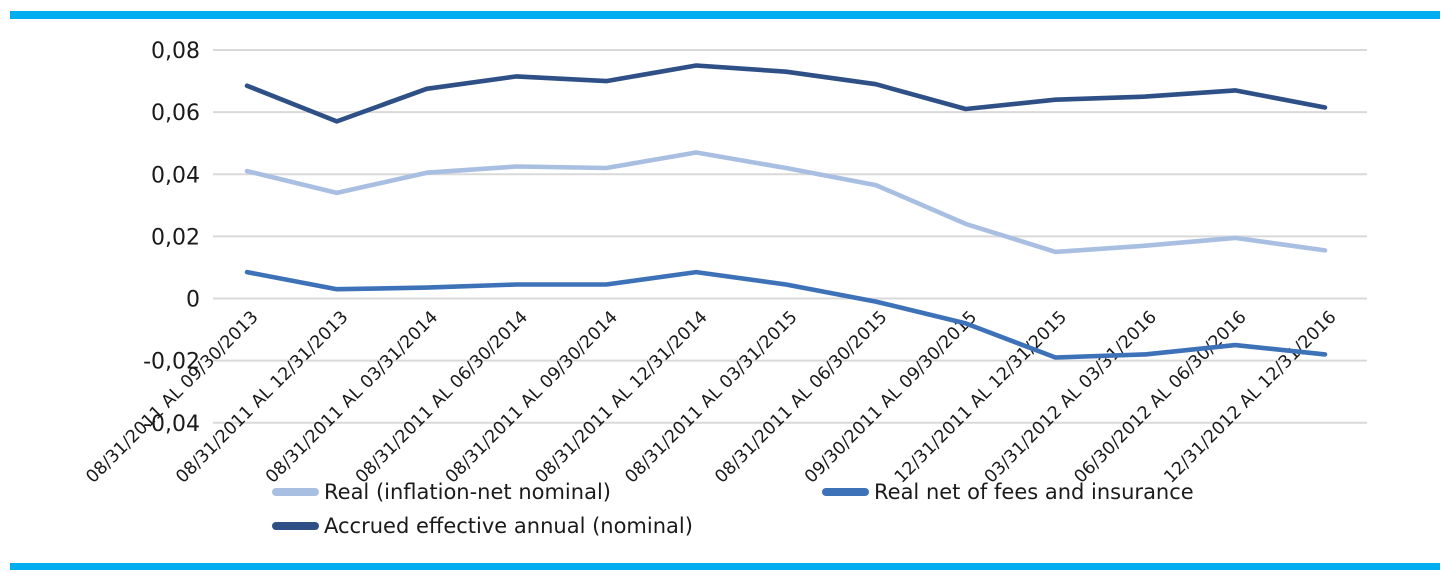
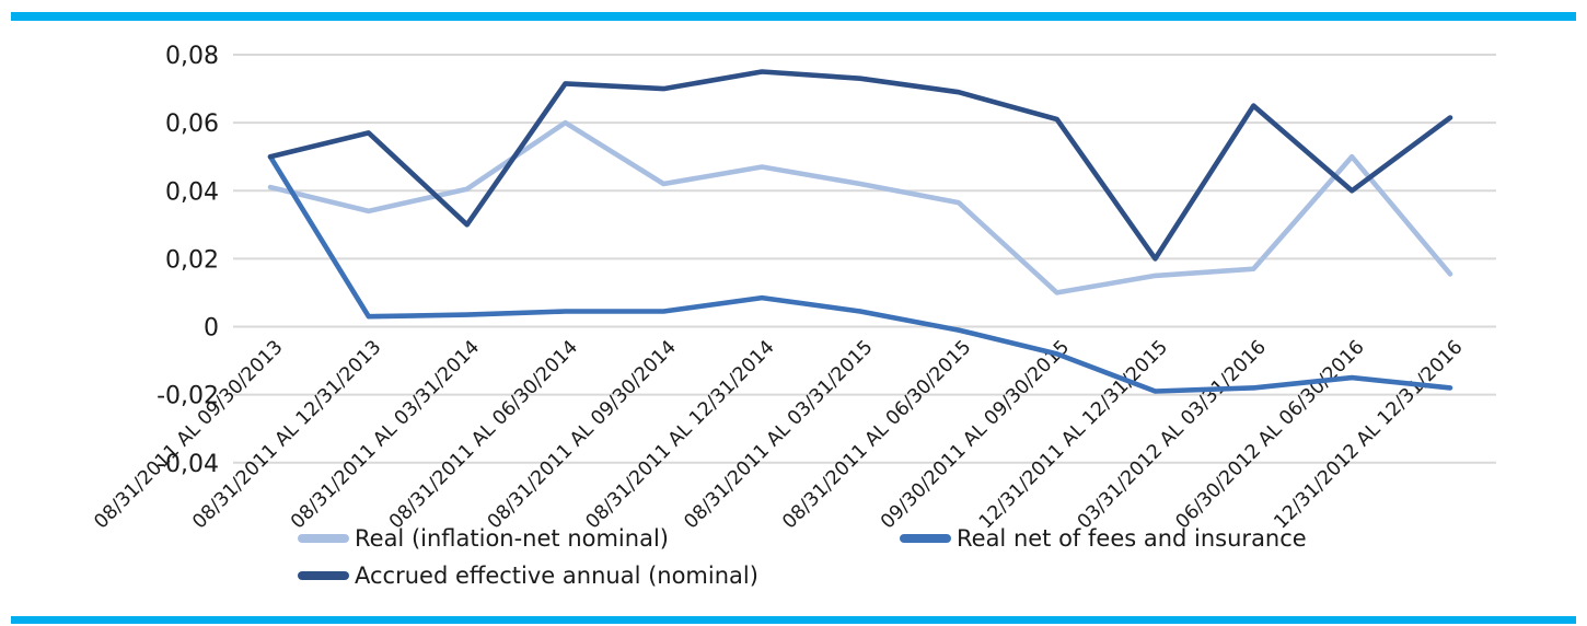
Real net of fees and insurance/08/31/2011 AL 09/30/2013: 0,01 -> 0,05
Accrued effective annual (nominal)/08/31/2011 AL 09/30/2013: 0,07 -> 0,05
Accrued effective annual (nominal)/08/31/2011 AL 03/31/2014: 0,07 -> 0,03
Real (inflation-net nominal)/08/31/2011 AL 06/30/2014: 0,04 -> 0,06
Real (inflation-net nominal)/09/30/2011 AL 09/30/2015: 0,02 -> 0,01
Accrued effective annual (nominal)/12/31/2011 AL 12/31/2015: 0,06 -> 0,02
Real (inflation-net nominal)/06/30/2012 AL 06/30/2016: 0,02 -> 0,05
Accrued effective annual (nominal)/06/30/2012 AL 06/30/2016: 0,07 -> 0,04
